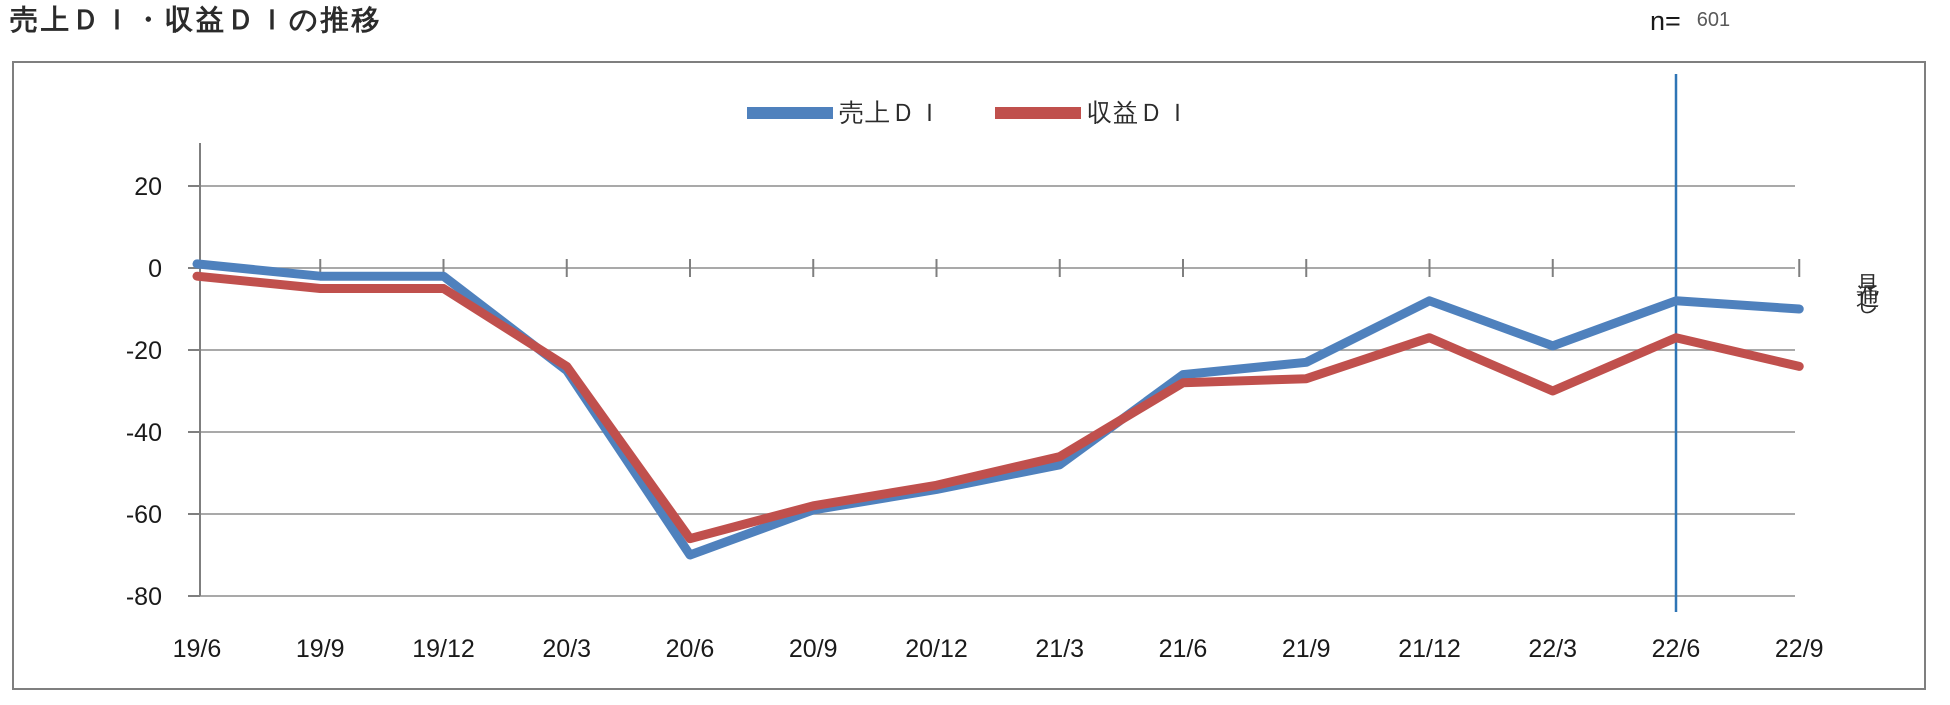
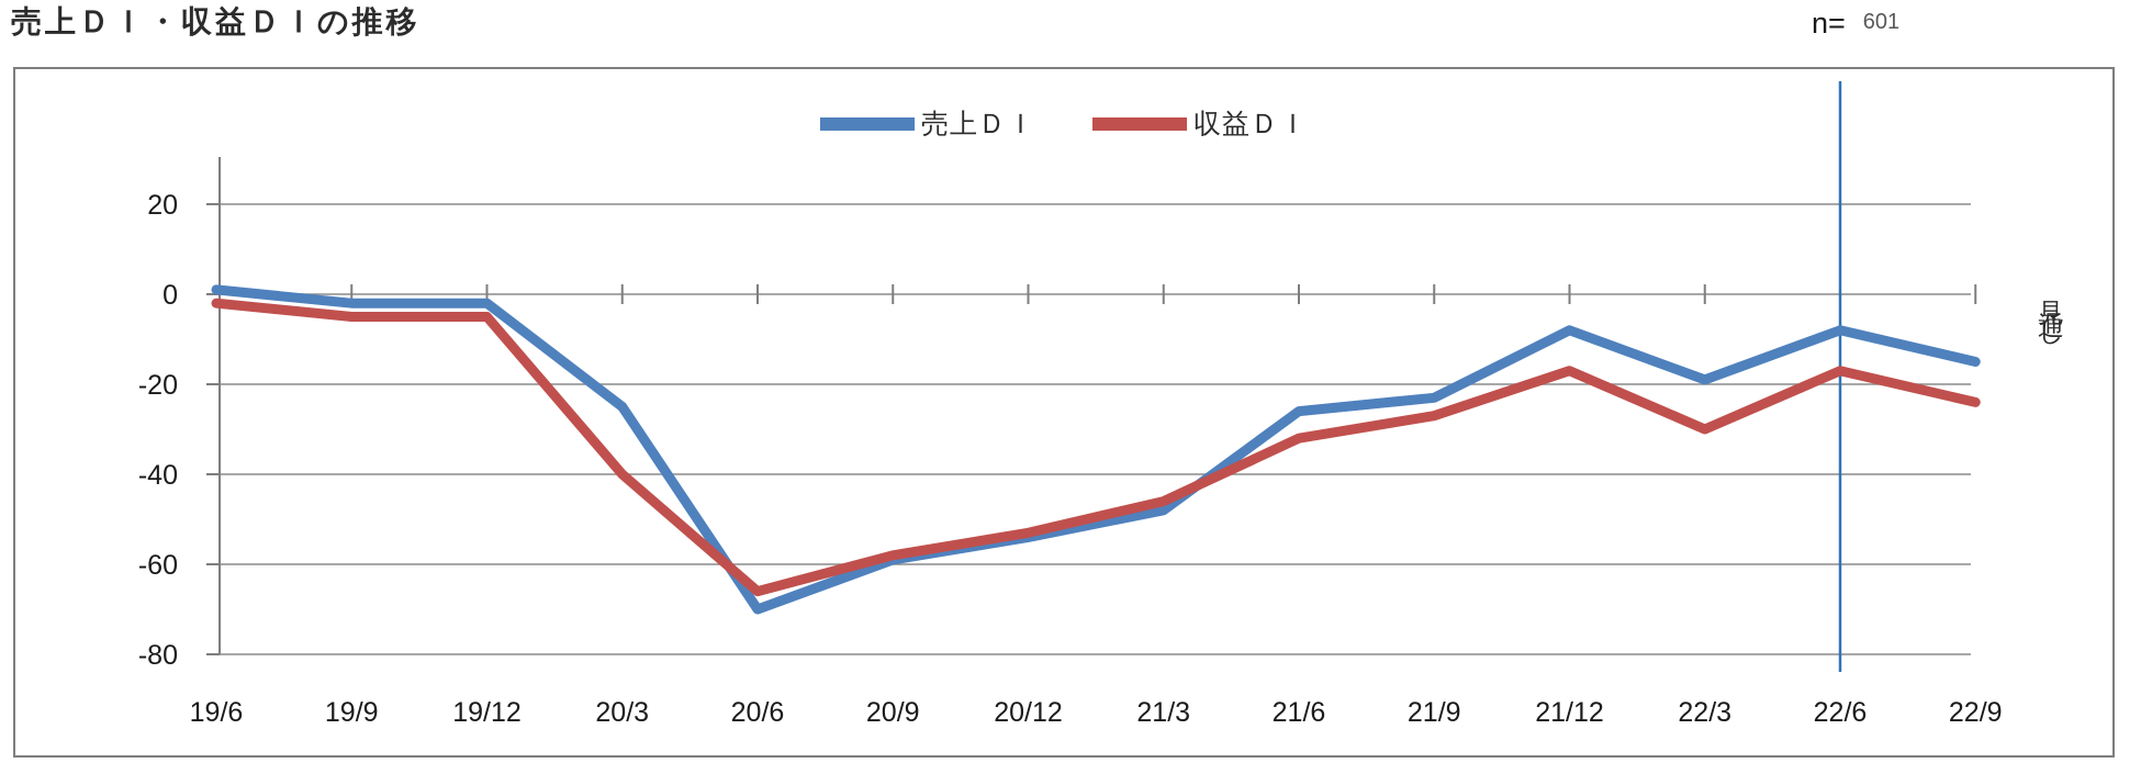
収益ＤＩ/20/3: -24 -> -40
収益ＤＩ/21/6: -28 -> -32
売上ＤＩ/22/9: -10 -> -15
